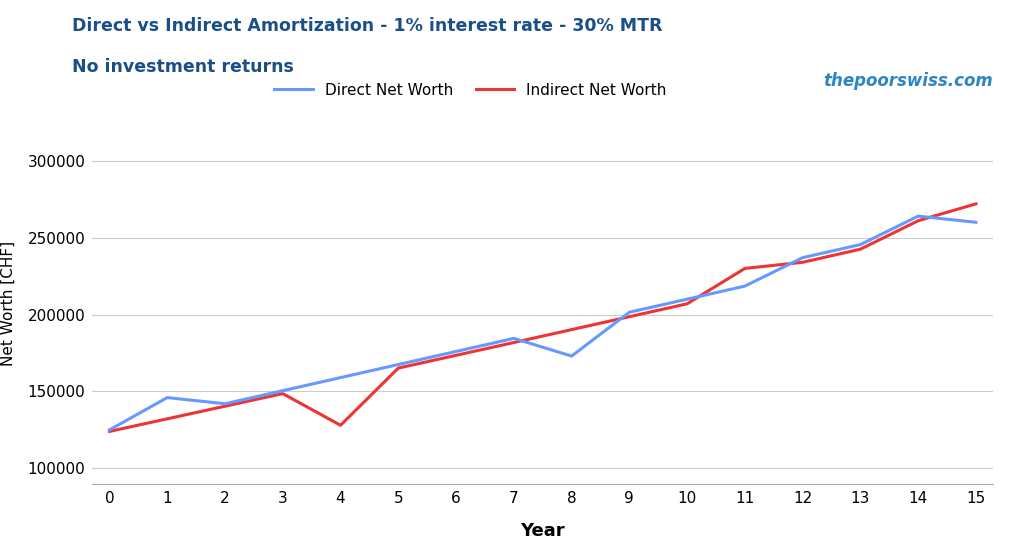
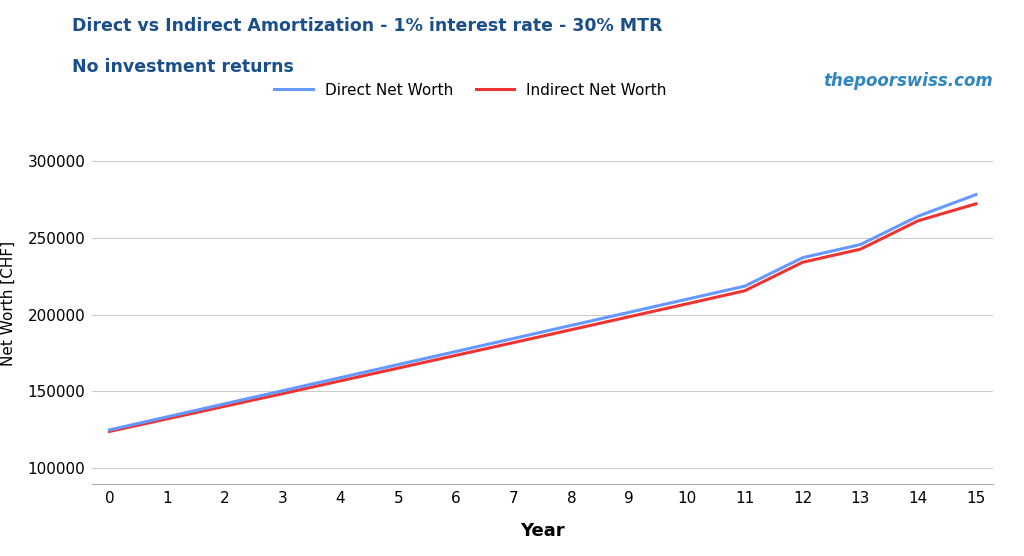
Direct Net Worth/1: 146000 -> 134000
Indirect Net Worth/4: 128000 -> 157000
Direct Net Worth/8: 173000 -> 193000
Indirect Net Worth/11: 230000 -> 216000
Direct Net Worth/15: 260000 -> 278000
